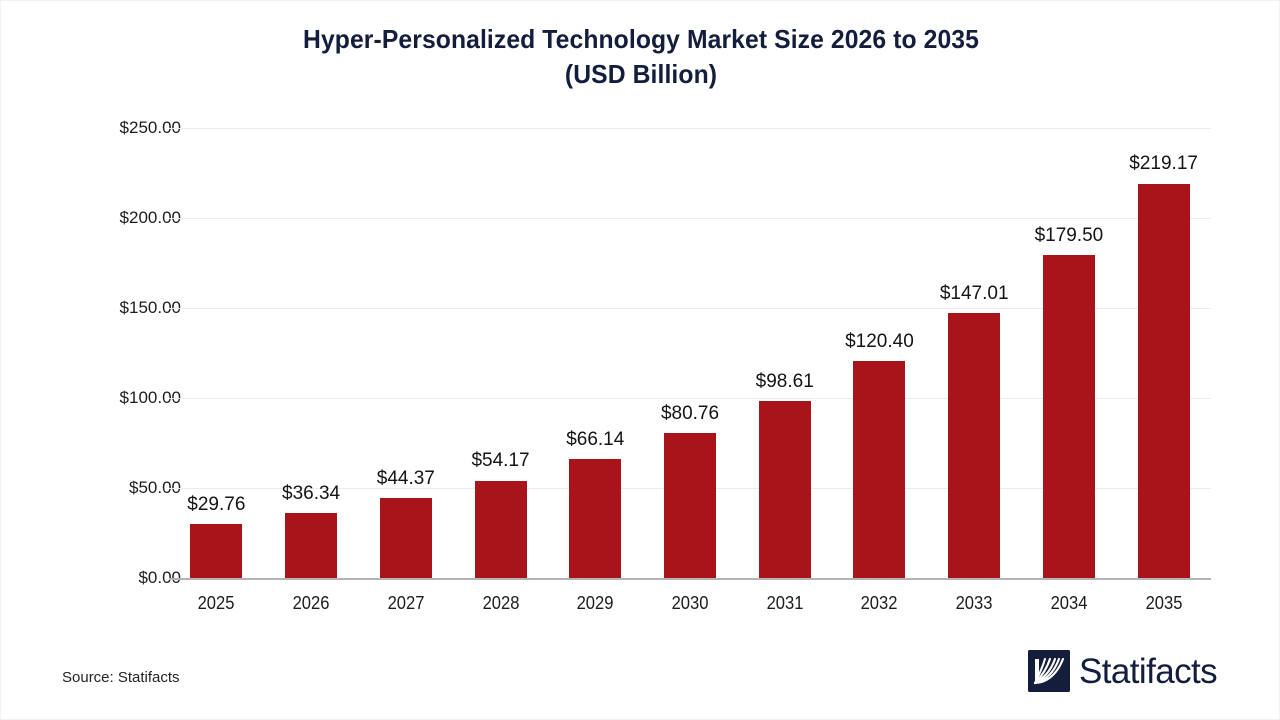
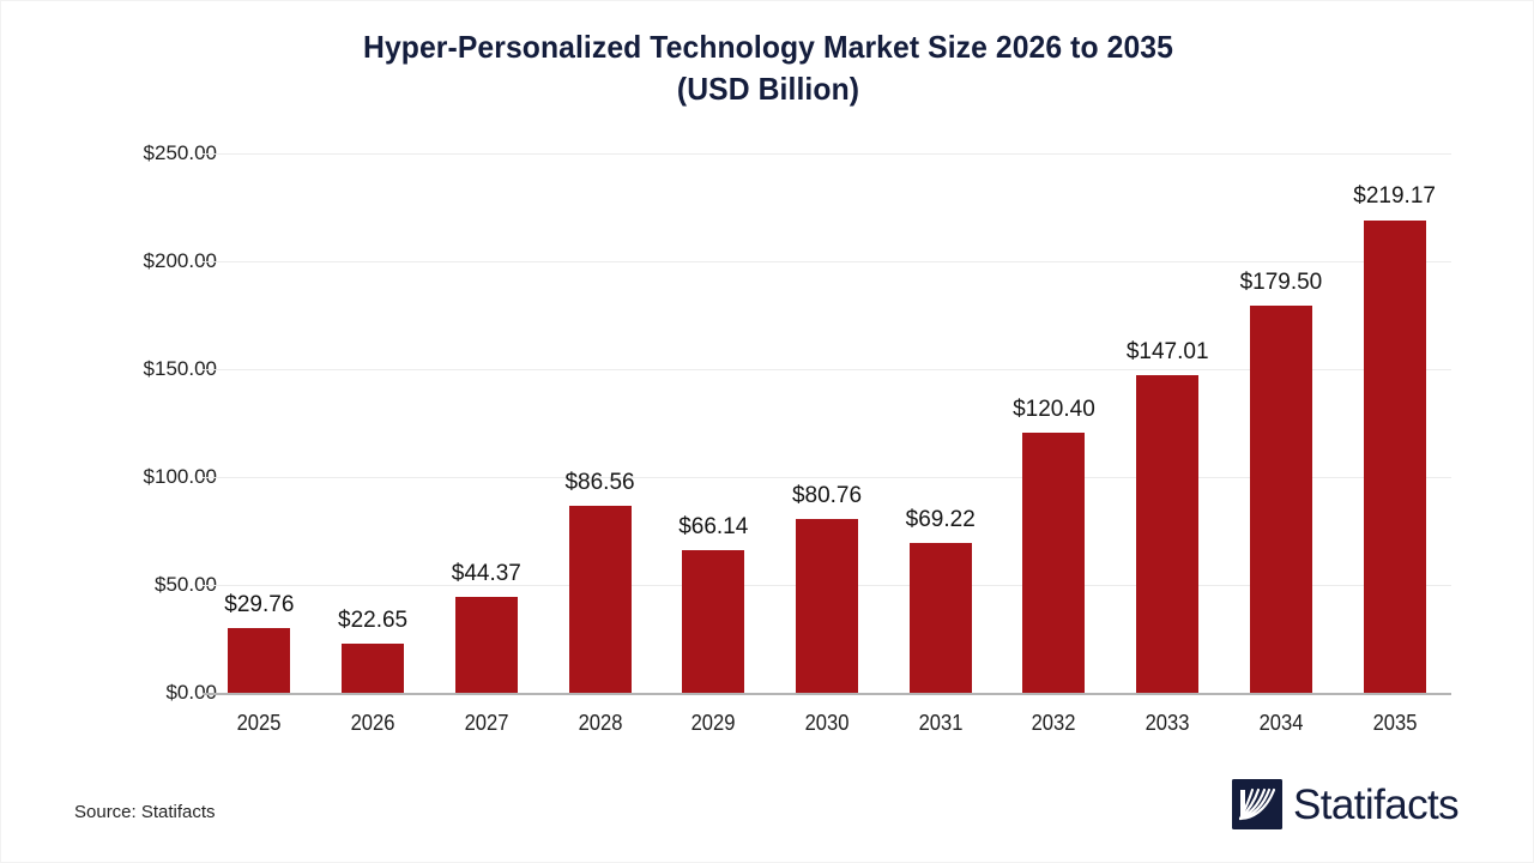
2026: $36.34 -> $22.65
2028: $54.17 -> $86.56
2031: $98.61 -> $69.22
